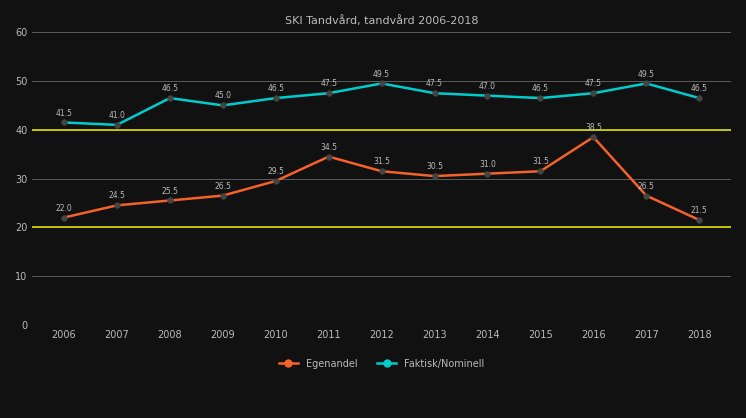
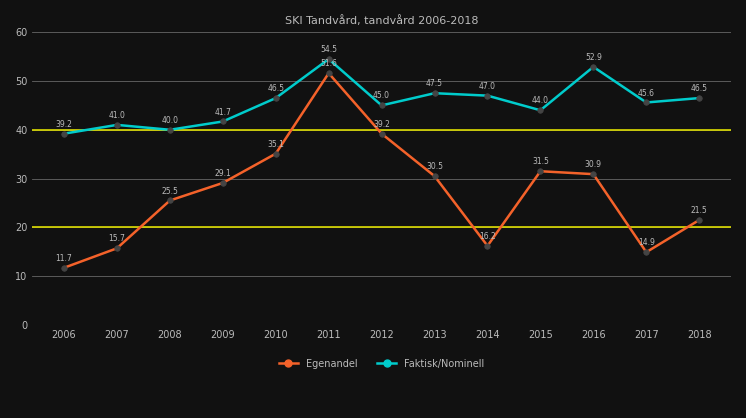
Egenandel/2006: 22.0 -> 11.7
Faktisk/Nominell/2006: 41.5 -> 39.2
Egenandel/2007: 24.5 -> 15.7
Faktisk/Nominell/2008: 46.5 -> 40.0
Egenandel/2009: 26.5 -> 29.1
Faktisk/Nominell/2009: 45.0 -> 41.7
Egenandel/2010: 29.5 -> 35.1
Egenandel/2011: 34.5 -> 51.6
Faktisk/Nominell/2011: 47.5 -> 54.5
Egenandel/2012: 31.5 -> 39.2
Faktisk/Nominell/2012: 49.5 -> 45.0
Egenandel/2014: 31.0 -> 16.2
Faktisk/Nominell/2015: 46.5 -> 44.0
Egenandel/2016: 38.5 -> 30.9
Faktisk/Nominell/2016: 47.5 -> 52.9
Egenandel/2017: 26.5 -> 14.9
Faktisk/Nominell/2017: 49.5 -> 45.6
